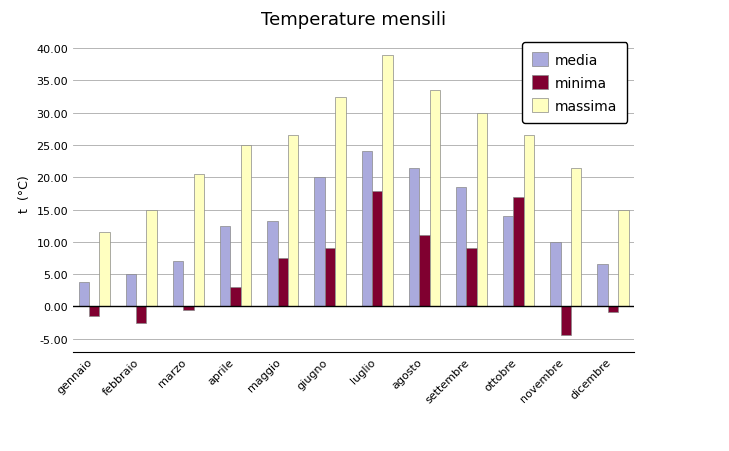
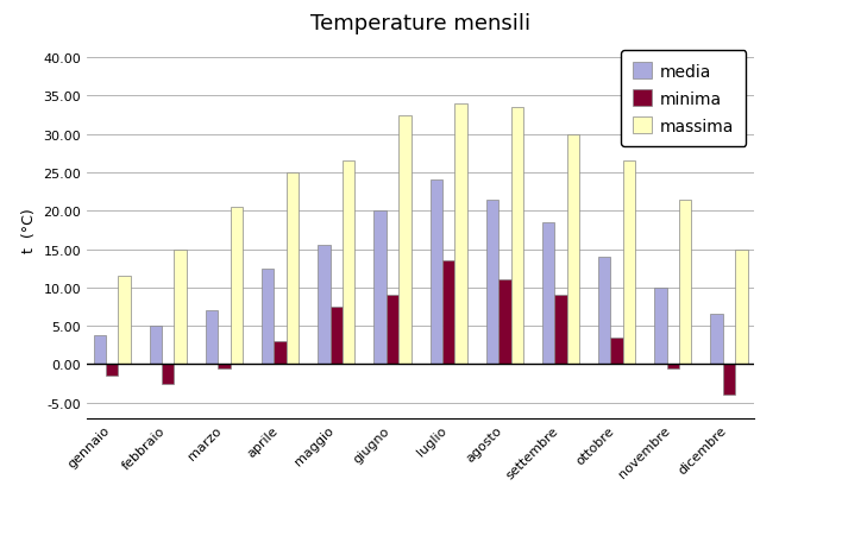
media/maggio: 13.2 -> 15.5
minima/luglio: 17.8 -> 13.5
massima/luglio: 39.0 -> 34.0
minima/ottobre: 17.0 -> 3.5
minima/novembre: -4.4 -> -0.5
minima/dicembre: -0.8 -> -4.0
